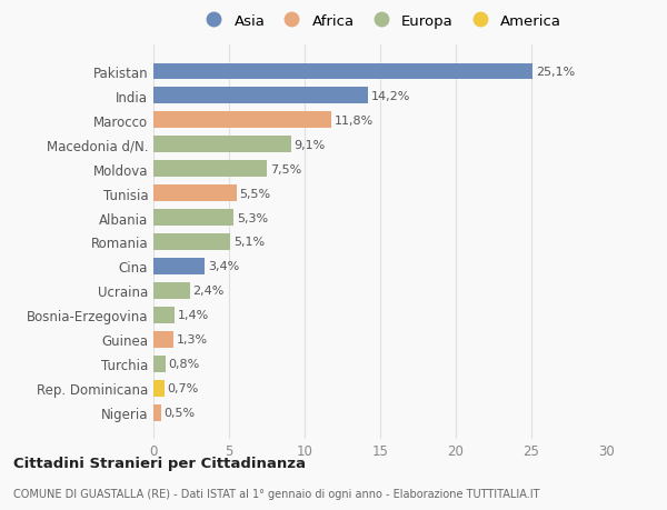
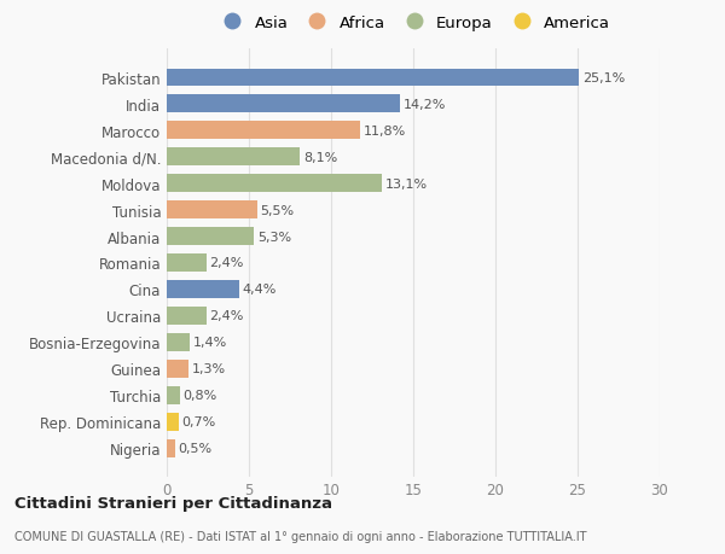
Macedonia d/N.: 9,1% -> 8,1%
Moldova: 7,5% -> 13,1%
Romania: 5,1% -> 2,4%
Cina: 3,4% -> 4,4%
